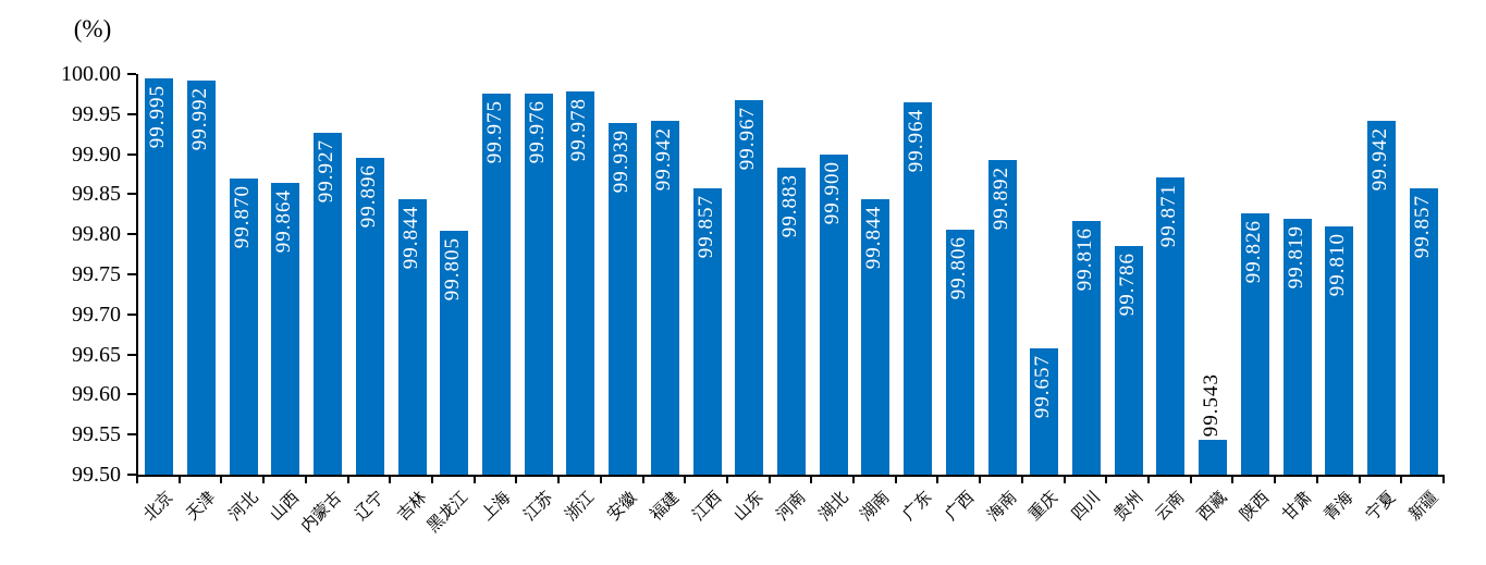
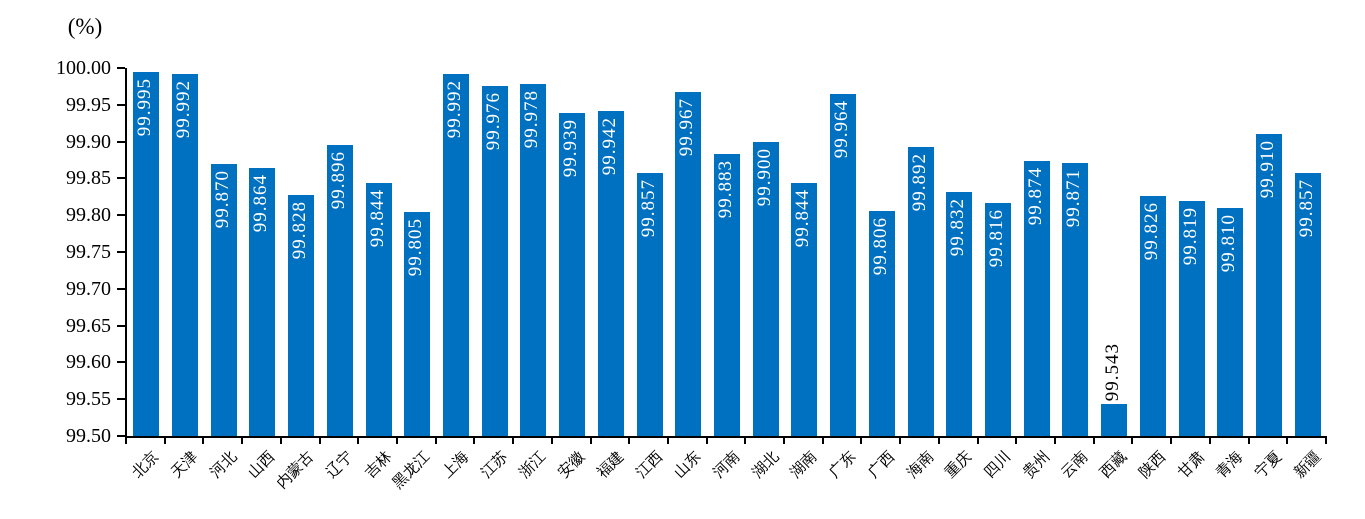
内蒙古: 99.927 -> 99.828
上海: 99.975 -> 99.992
重庆: 99.657 -> 99.832
贵州: 99.786 -> 99.874
宁夏: 99.942 -> 99.910
